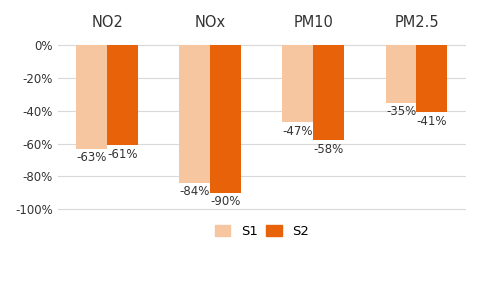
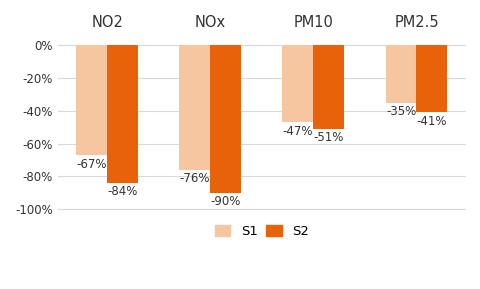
S1/NO2: -63% -> -67%
S2/NO2: -61% -> -84%
S1/NOx: -84% -> -76%
S2/PM10: -58% -> -51%
